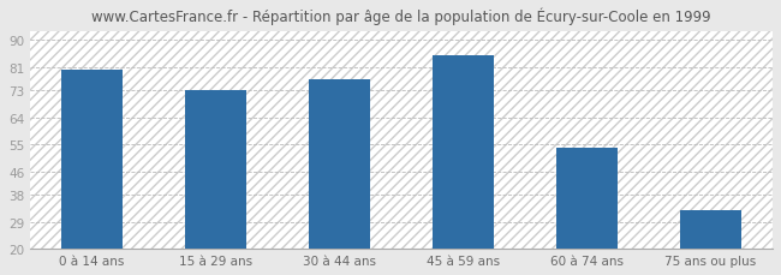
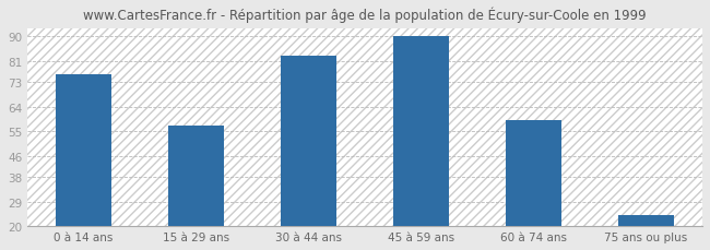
0 à 14 ans: 80 -> 76
15 à 29 ans: 73 -> 57
30 à 44 ans: 77 -> 83
45 à 59 ans: 85 -> 90
60 à 74 ans: 54 -> 59
75 ans ou plus: 33 -> 24
